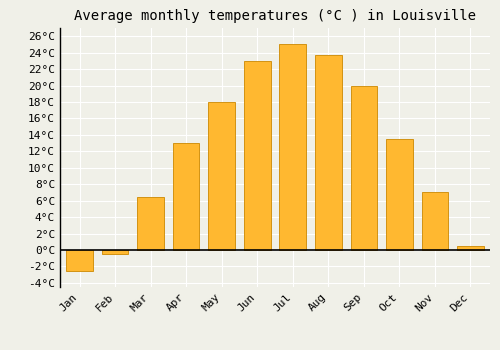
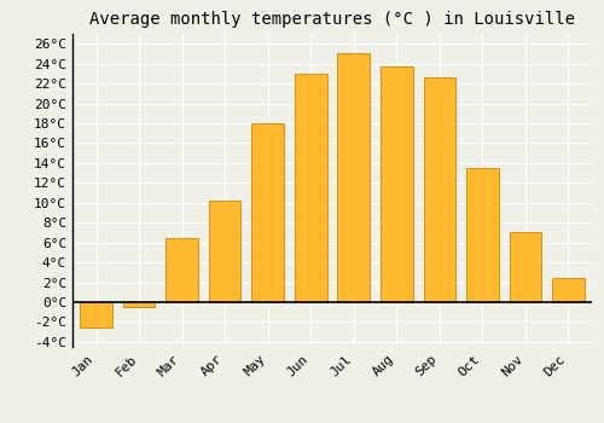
Apr: 13.0°C -> 10.2°C
Sep: 20.0°C -> 22.6°C
Dec: 0.5°C -> 2.4°C
